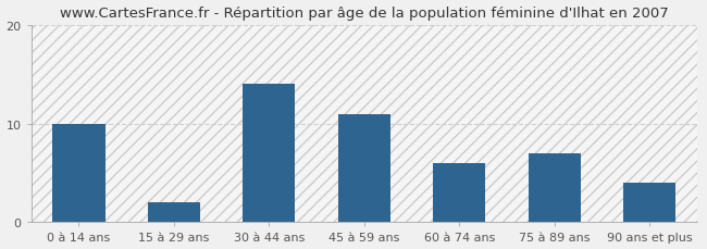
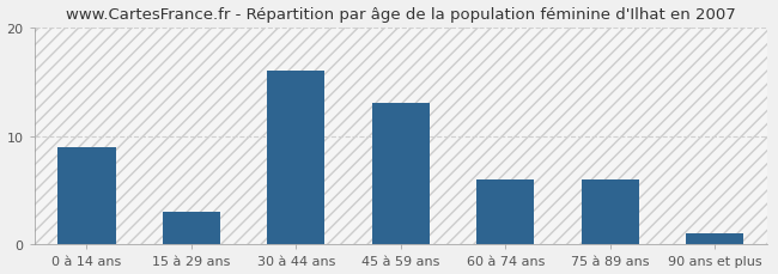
0 à 14 ans: 10 -> 9
15 à 29 ans: 2 -> 3
30 à 44 ans: 14 -> 16
45 à 59 ans: 11 -> 13
75 à 89 ans: 7 -> 6
90 ans et plus: 4 -> 1
